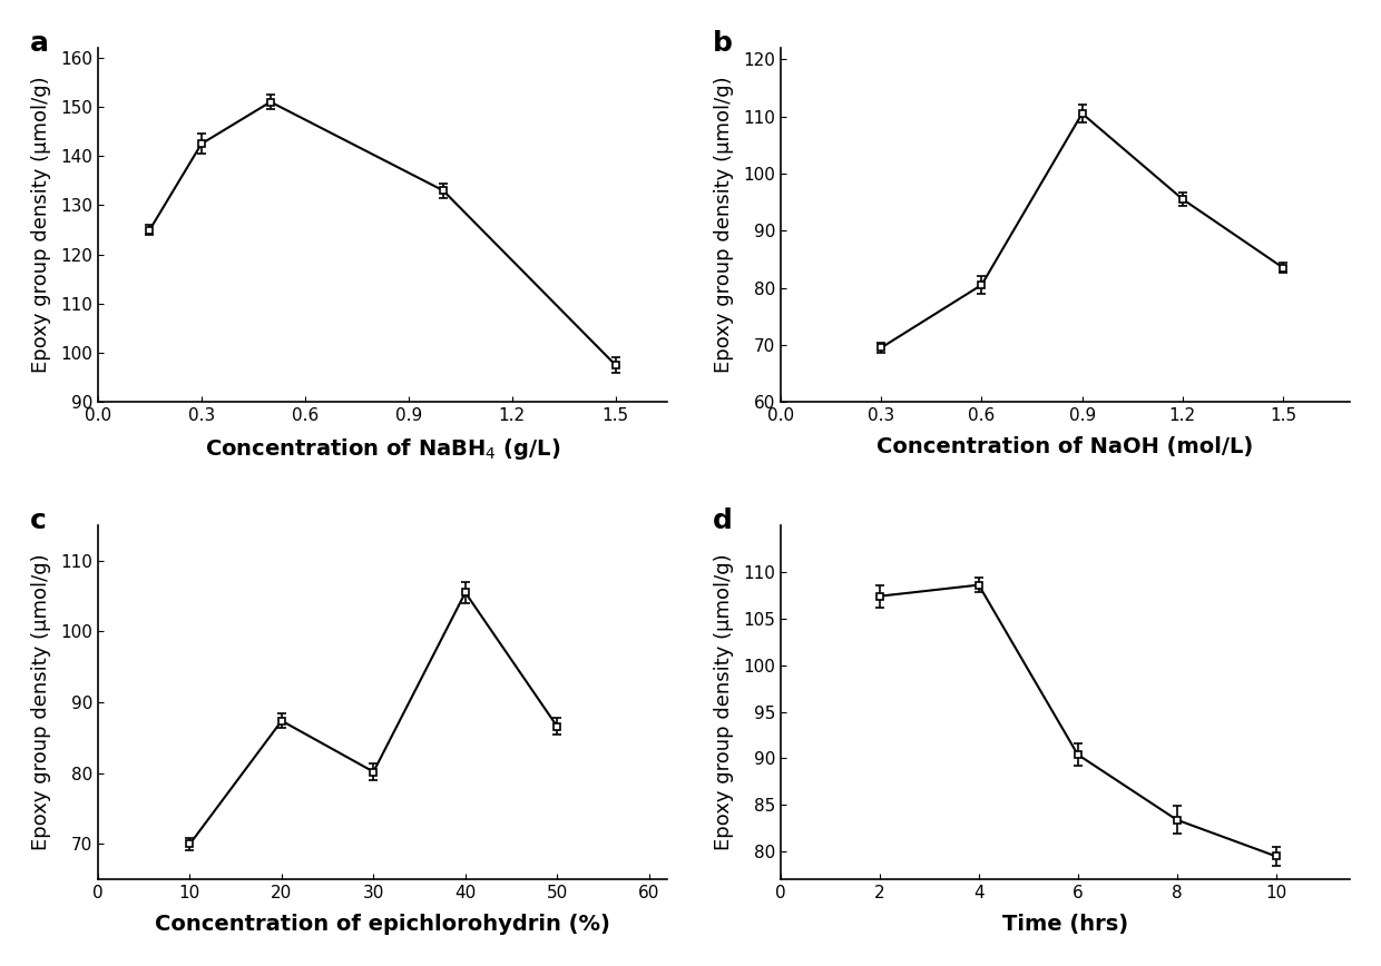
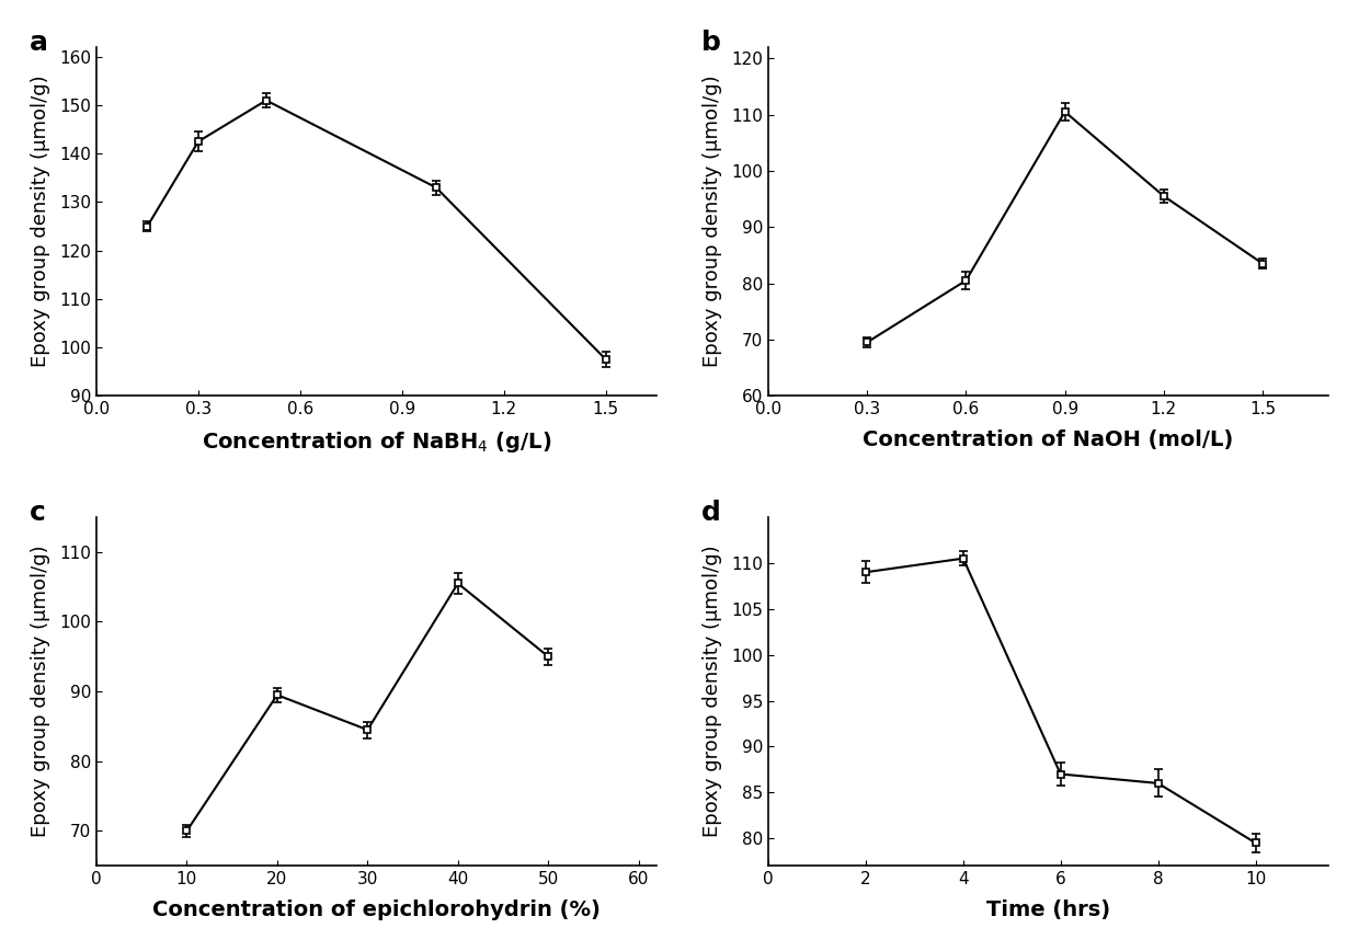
20: 87.4 -> 89.5
30: 80.2 -> 84.5
50: 86.6 -> 95.0
2: 107.4 -> 109.0
4: 108.6 -> 110.5
6: 90.4 -> 87.0
8: 83.4 -> 86.0
